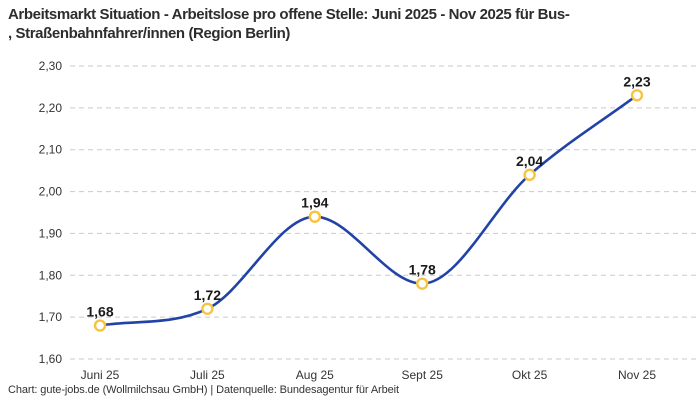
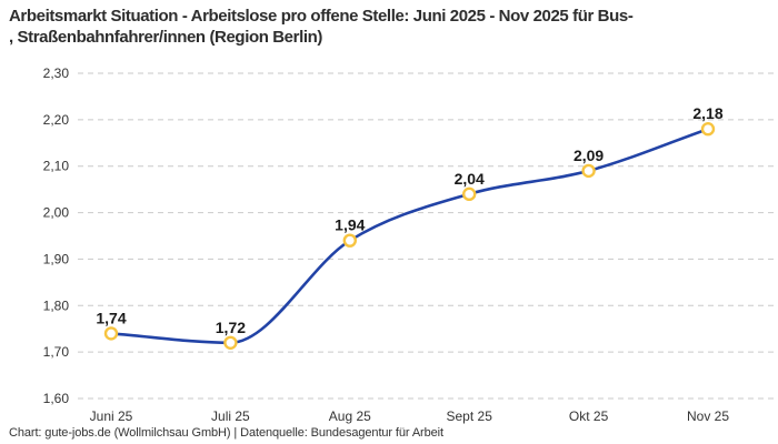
Juni 25: 1,68 -> 1,74
Sept 25: 1,78 -> 2,04
Okt 25: 2,04 -> 2,09
Nov 25: 2,23 -> 2,18
